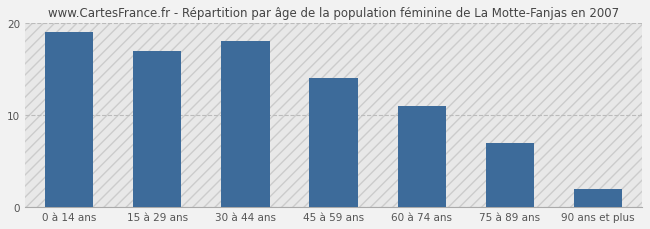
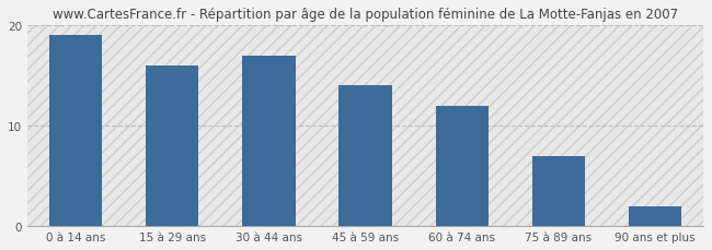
15 à 29 ans: 17 -> 16
30 à 44 ans: 18 -> 17
60 à 74 ans: 11 -> 12
